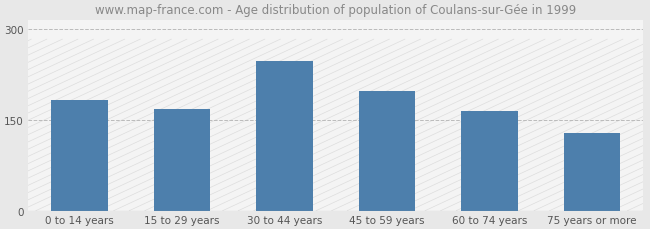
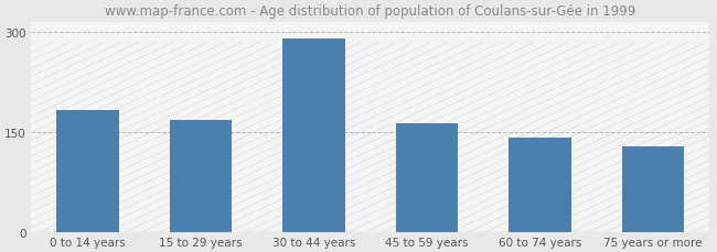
30 to 44 years: 248 -> 291
45 to 59 years: 198 -> 163
60 to 74 years: 164 -> 142
